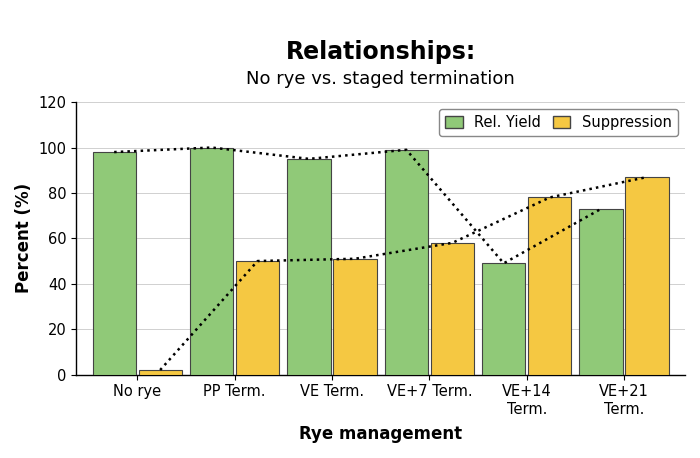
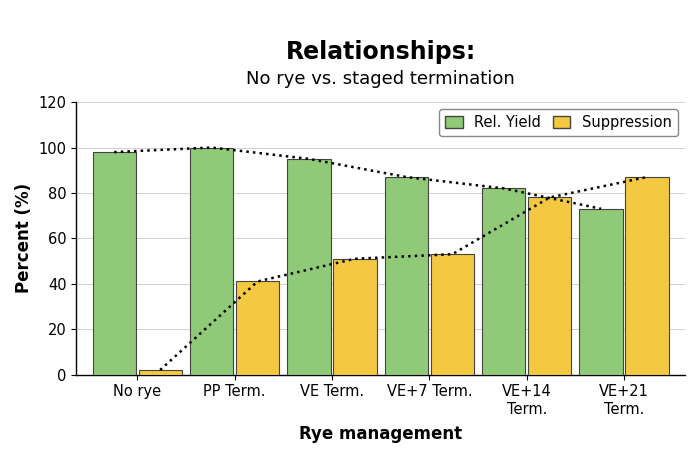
Suppression/PP Term.: 50 -> 41
Rel. Yield/VE+7 Term.: 99 -> 87
Suppression/VE+7 Term.: 58 -> 53
Rel. Yield/VE+14 Term.: 49 -> 82
